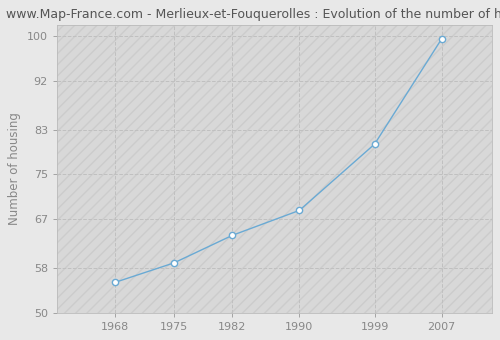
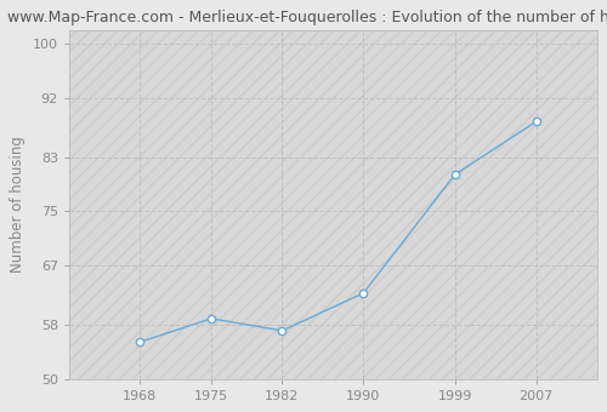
1982: 64.0 -> 57.2
1990: 68.5 -> 62.8
2007: 99.5 -> 88.4
